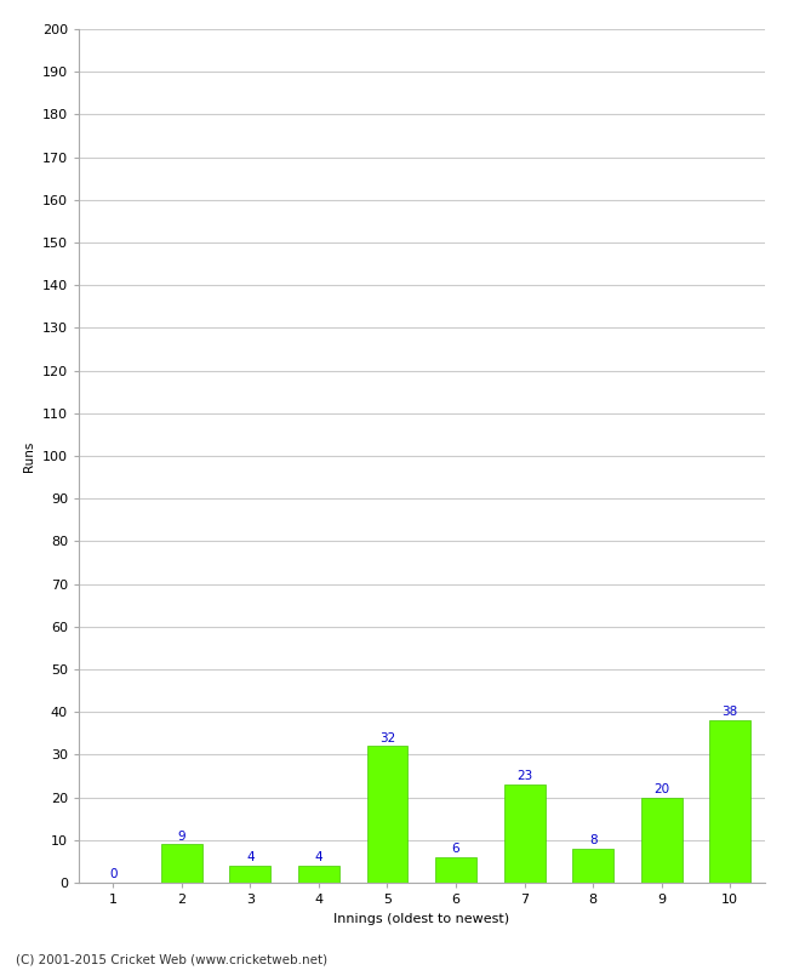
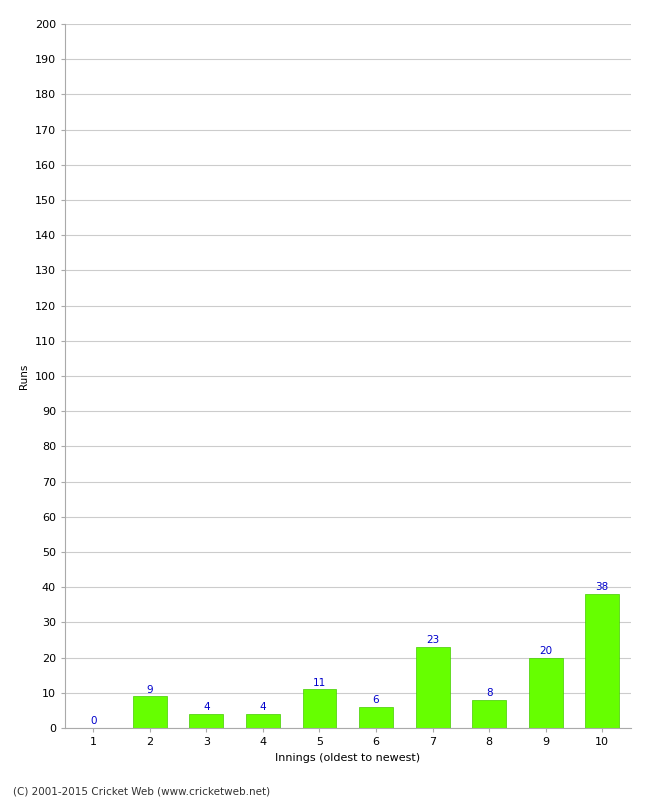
5: 32 -> 11
